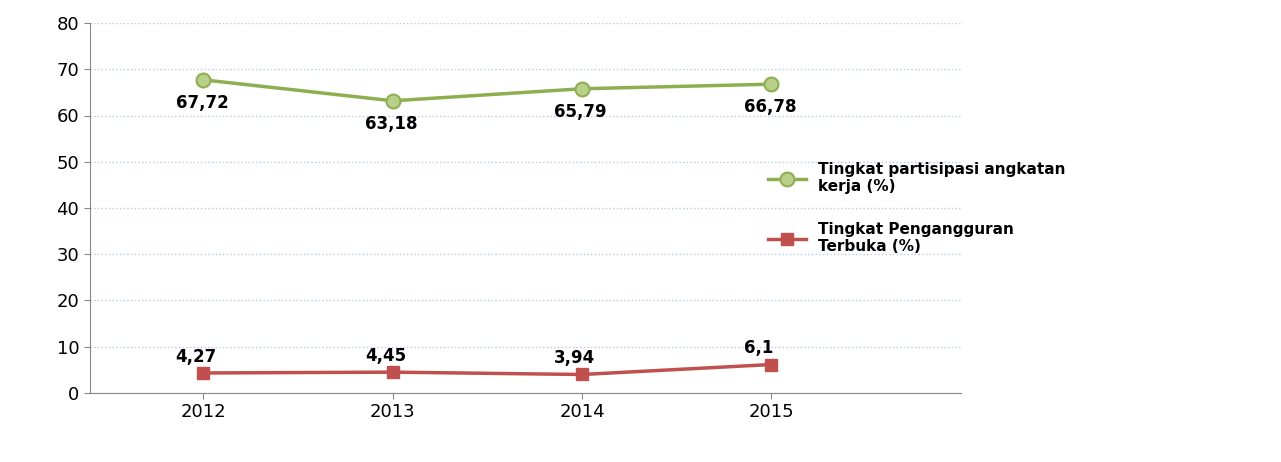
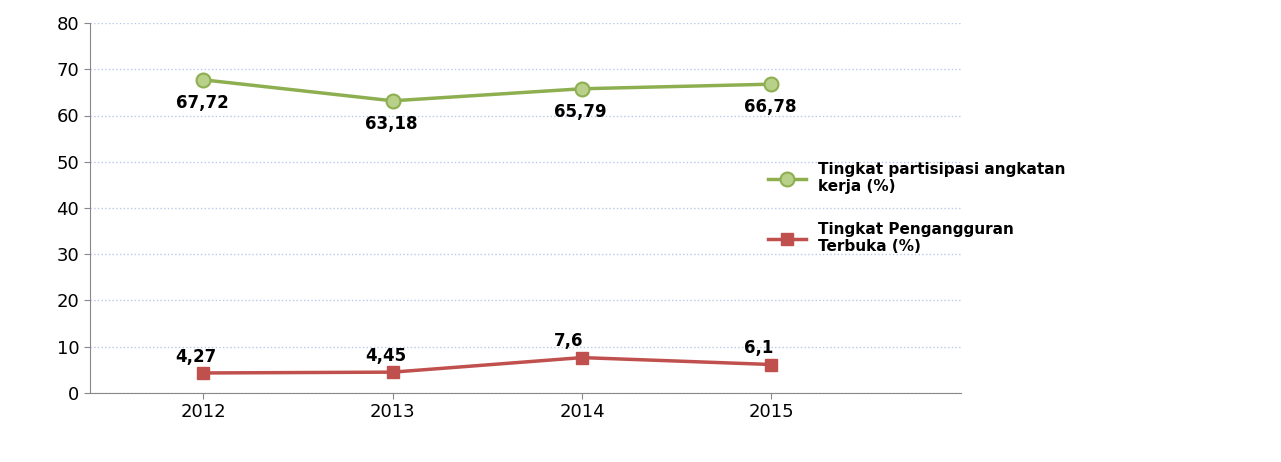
Tingkat Pengangguran Terbuka (%)/2014: 3,94 -> 7,6
